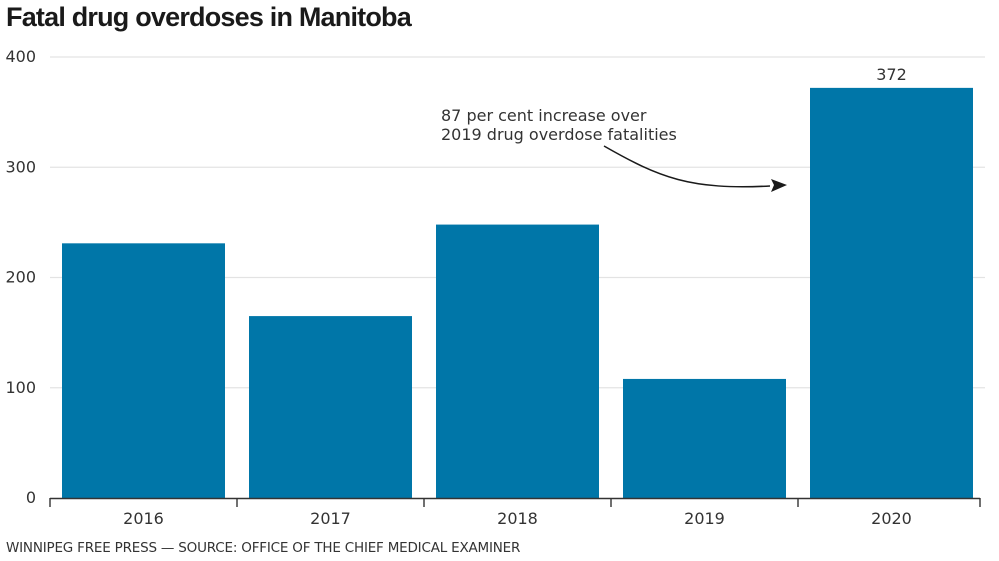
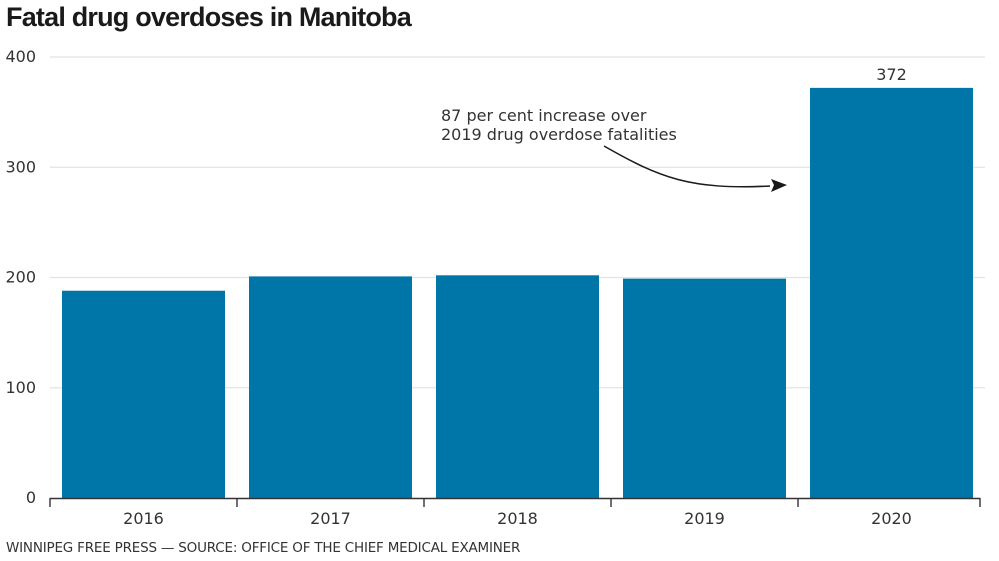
2016: 231 -> 188
2017: 165 -> 201
2018: 248 -> 202
2019: 108 -> 199
